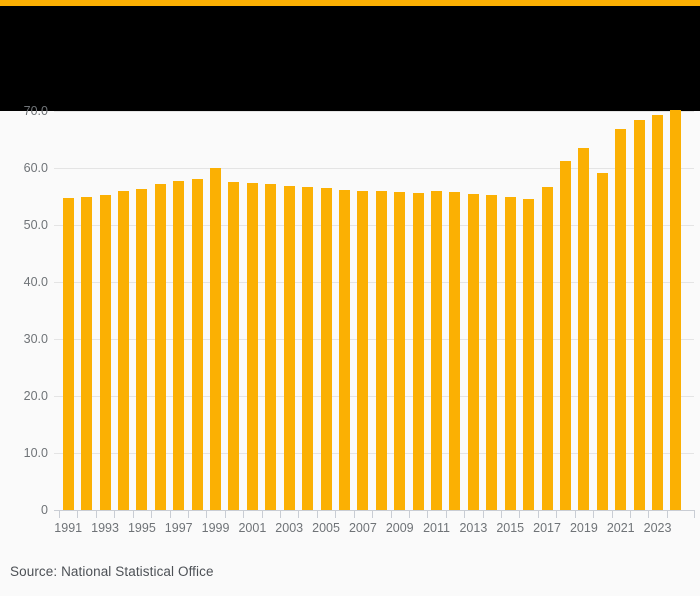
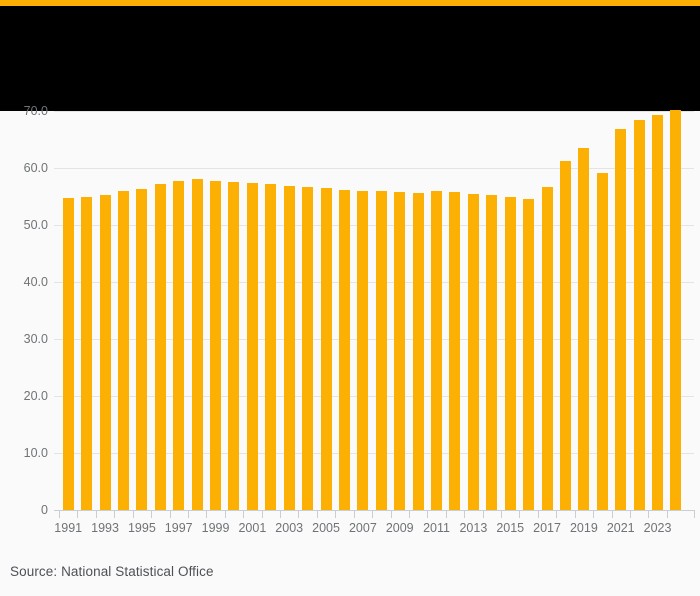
1999: 60 -> 58
